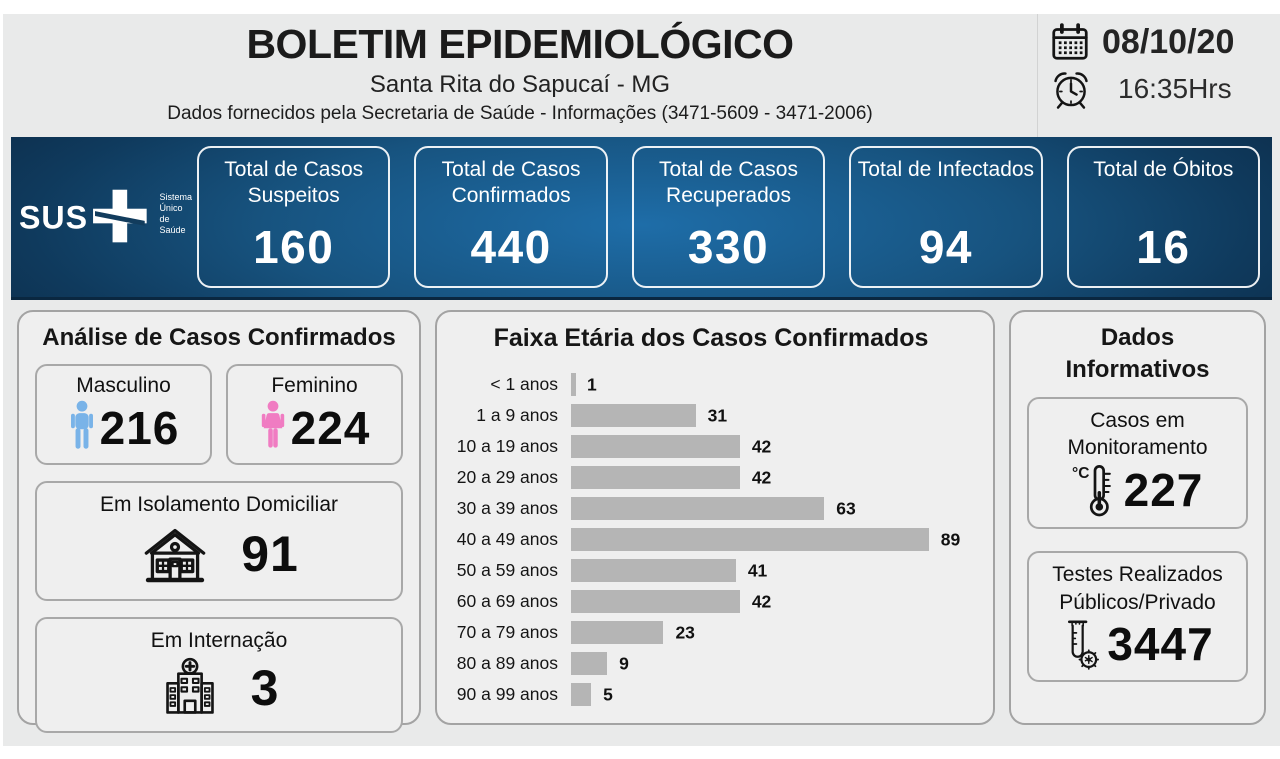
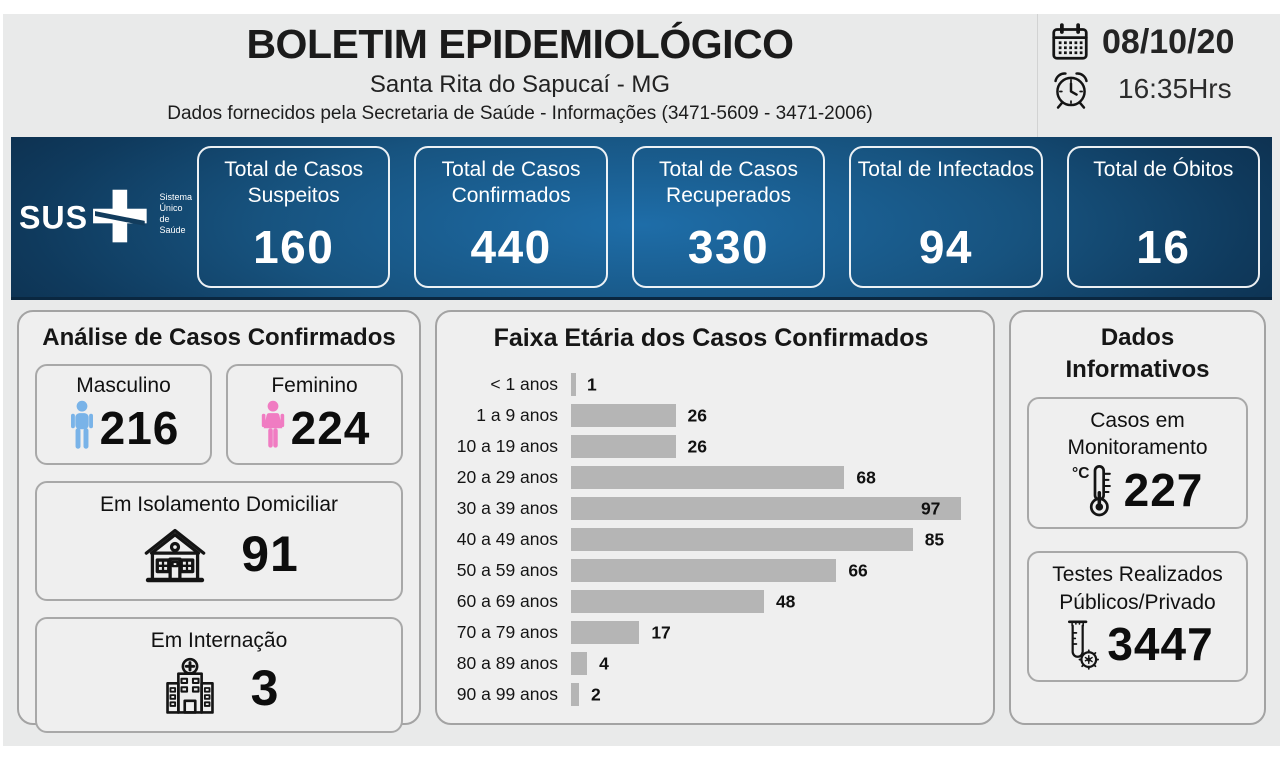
1 a 9 anos: 31 -> 26
10 a 19 anos: 42 -> 26
20 a 29 anos: 42 -> 68
30 a 39 anos: 63 -> 97
40 a 49 anos: 89 -> 85
50 a 59 anos: 41 -> 66
60 a 69 anos: 42 -> 48
70 a 79 anos: 23 -> 17
80 a 89 anos: 9 -> 4
90 a 99 anos: 5 -> 2
